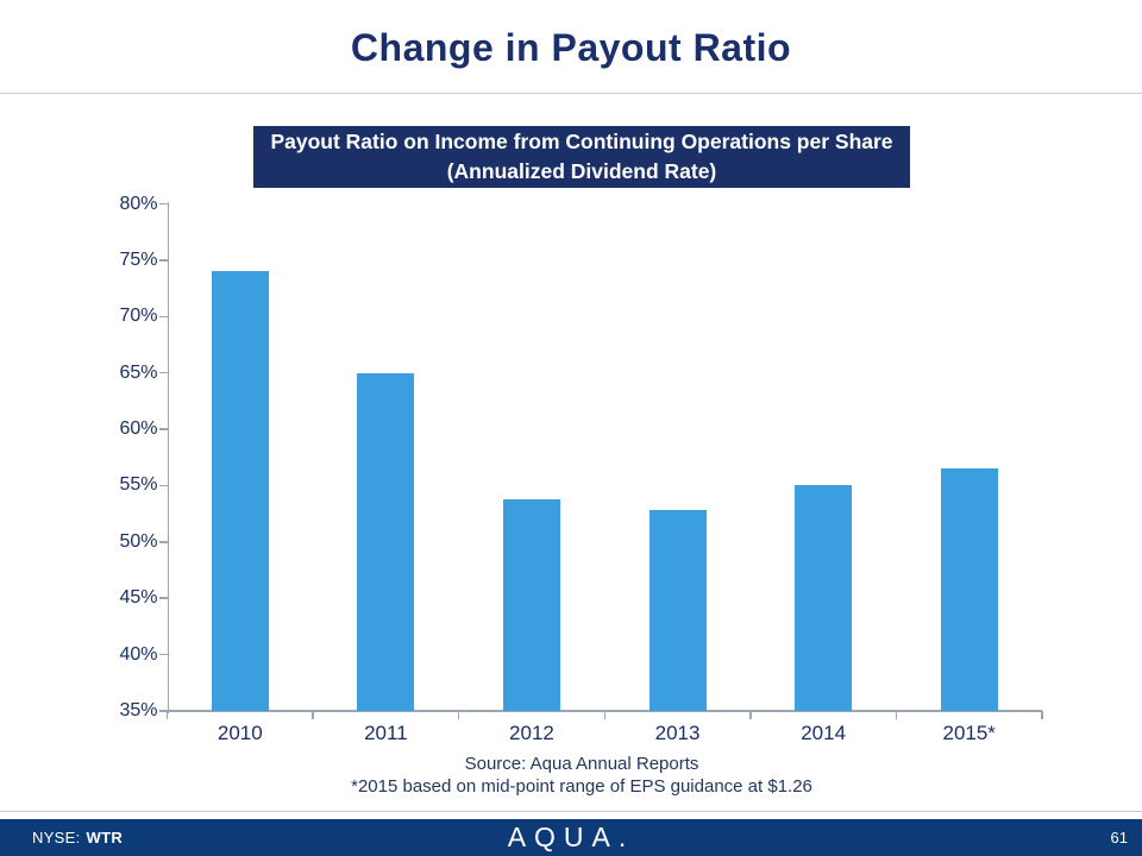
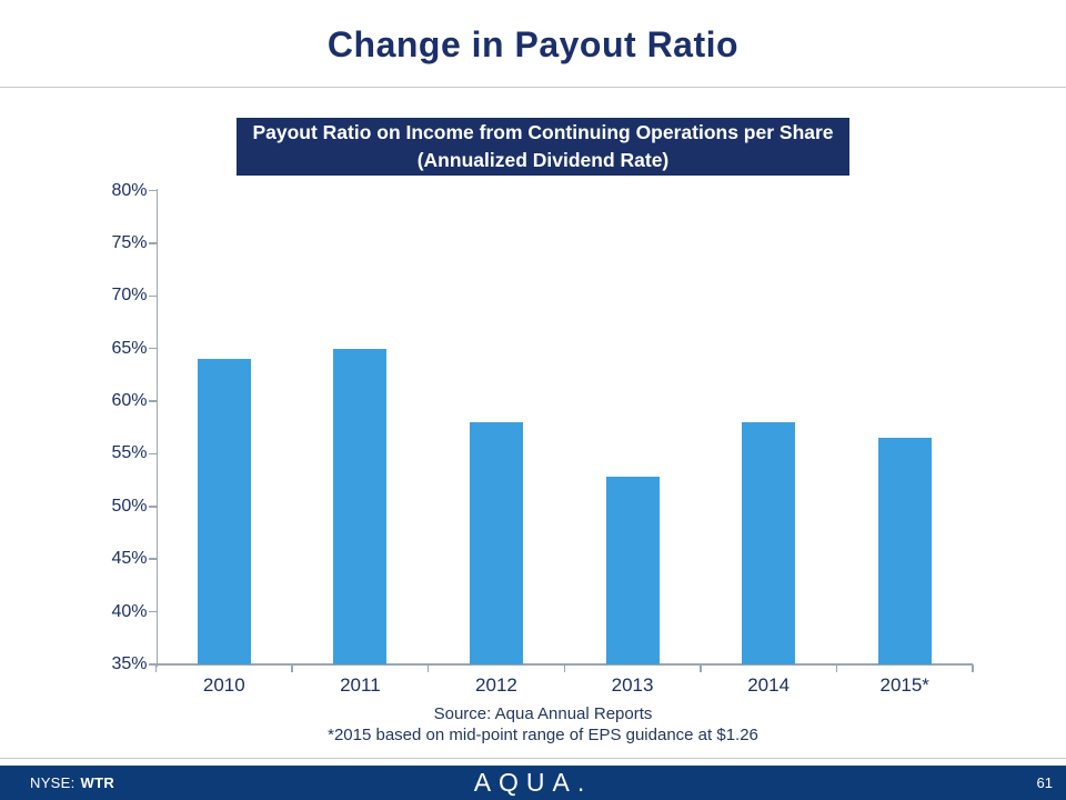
2010: 74% -> 64%
2012: 54% -> 58%
2014: 55% -> 58%
